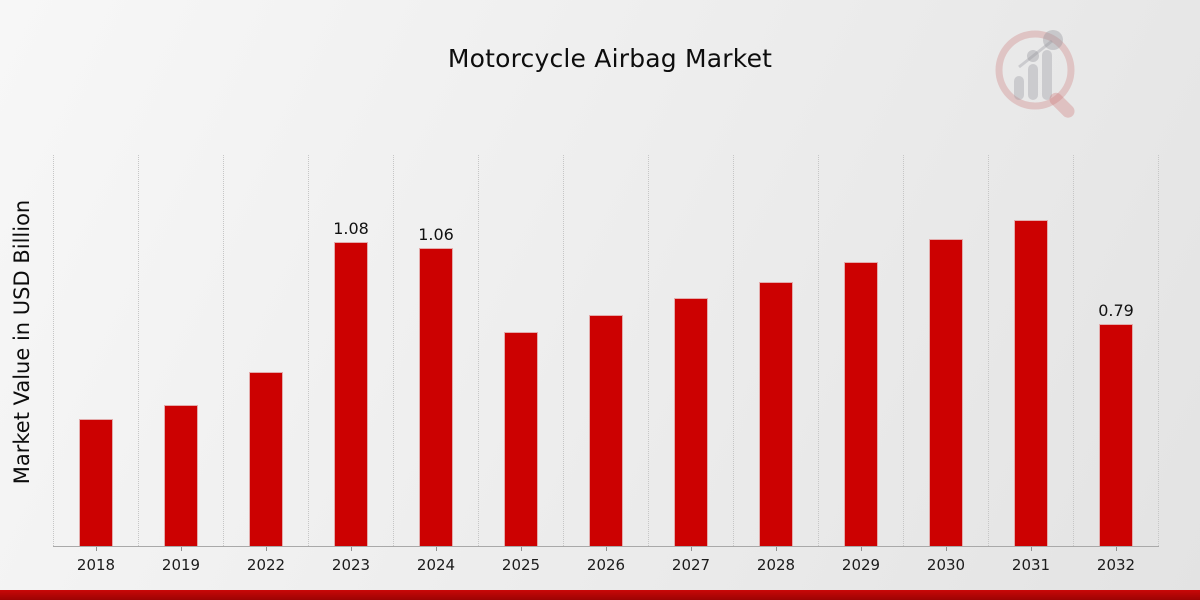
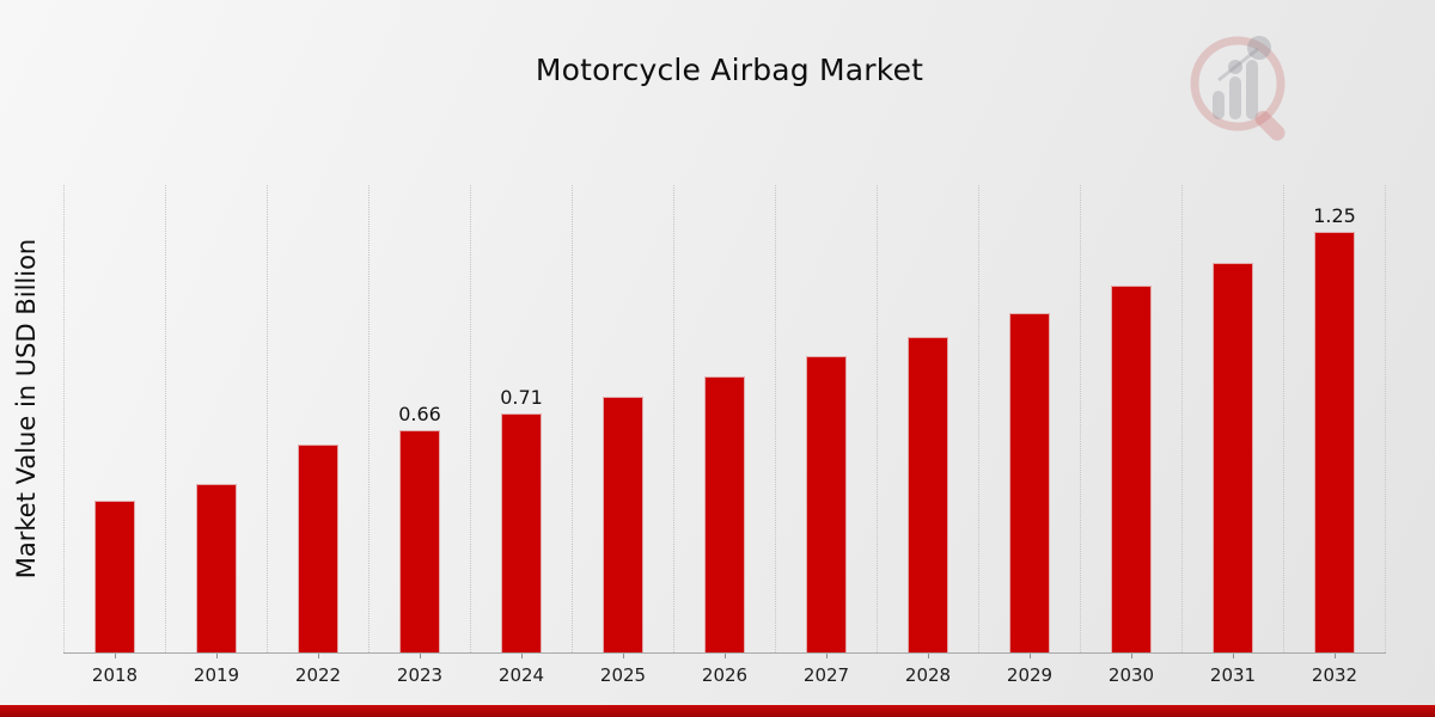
2023: 1.08 -> 0.66
2024: 1.06 -> 0.71
2032: 0.79 -> 1.25
